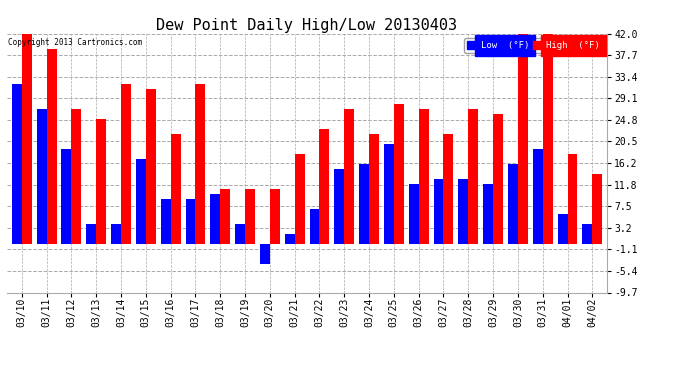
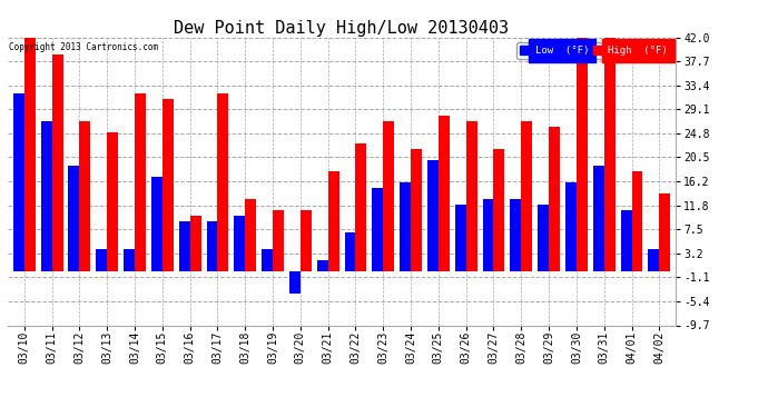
High (°F)/03/16: 22 -> 10
High (°F)/03/18: 11 -> 13
Low (°F)/04/01: 6 -> 11
